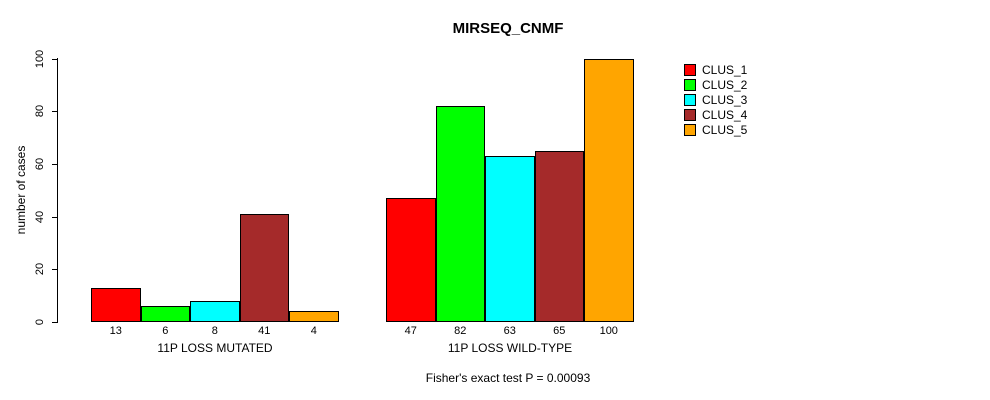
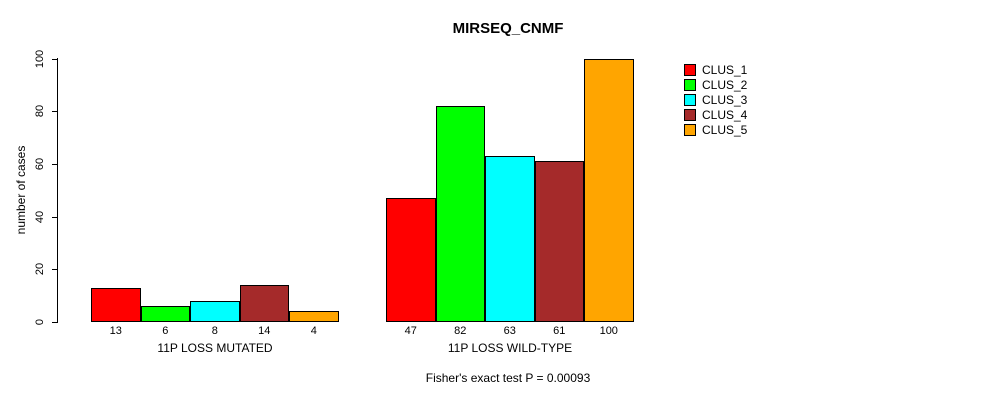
CLUS_4/11P LOSS MUTATED: 41 -> 14
CLUS_4/11P LOSS WILD-TYPE: 65 -> 61
